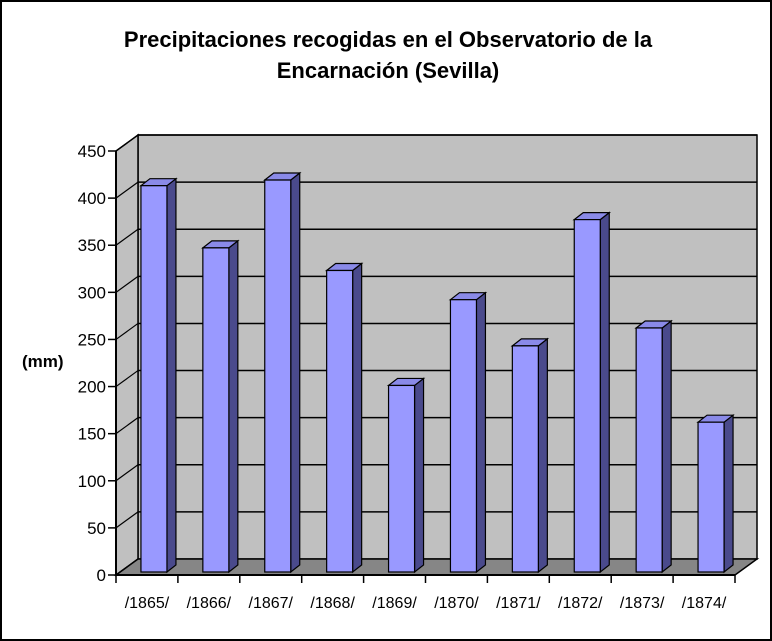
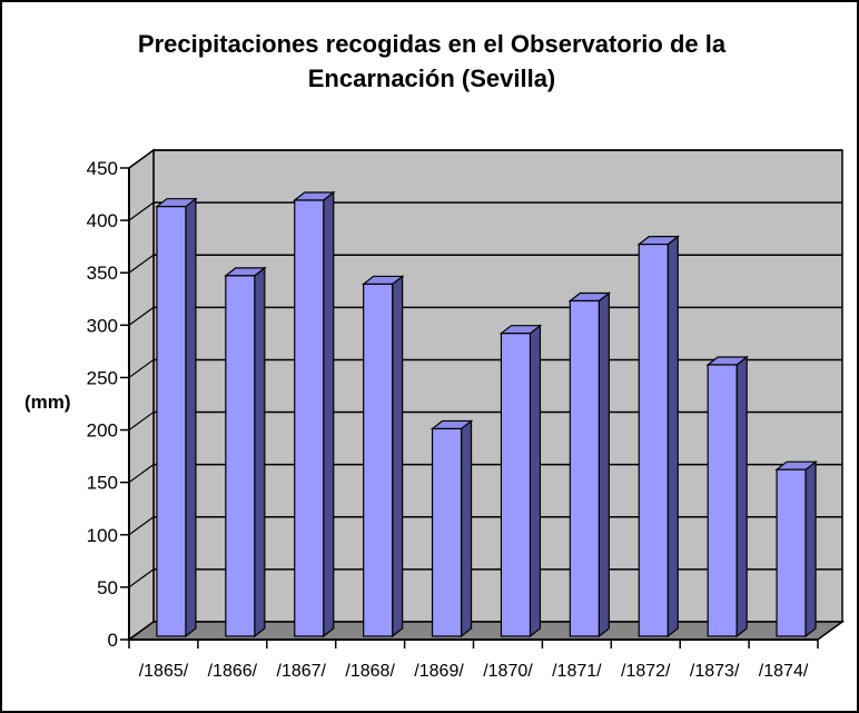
/1868/: 320 -> 340
/1871/: 240 -> 320
